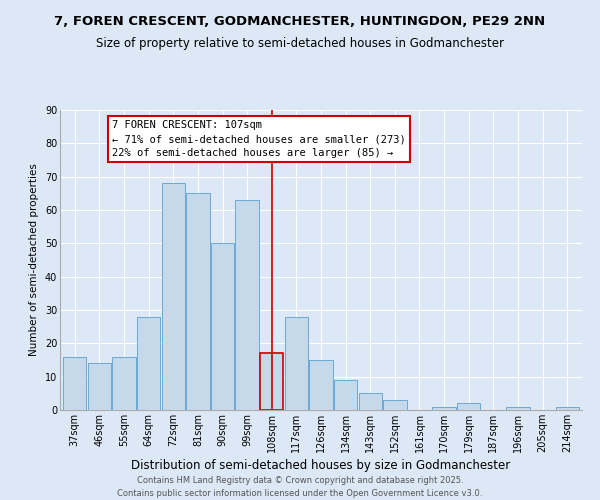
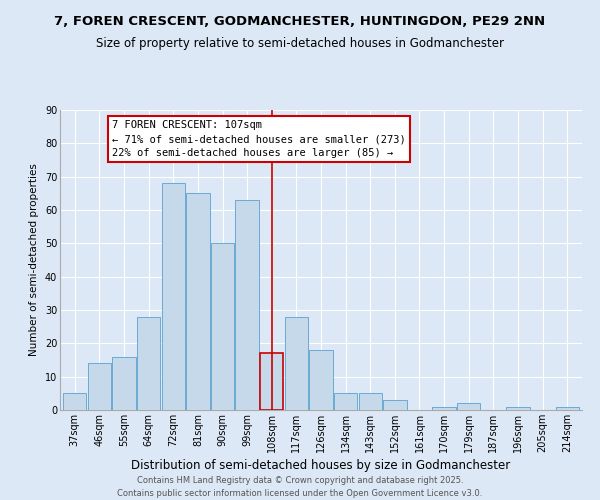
37sqm: 16 -> 5
126sqm: 15 -> 18
134sqm: 9 -> 5
